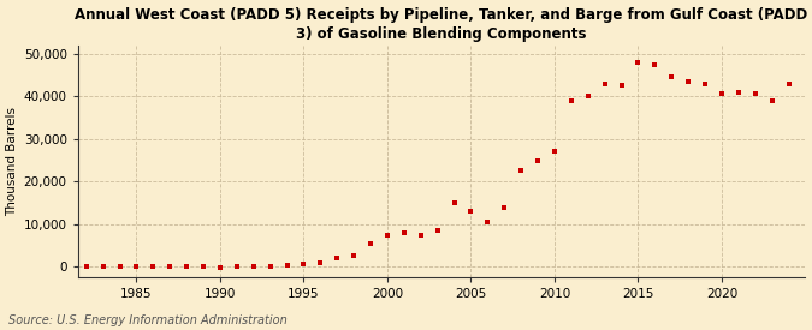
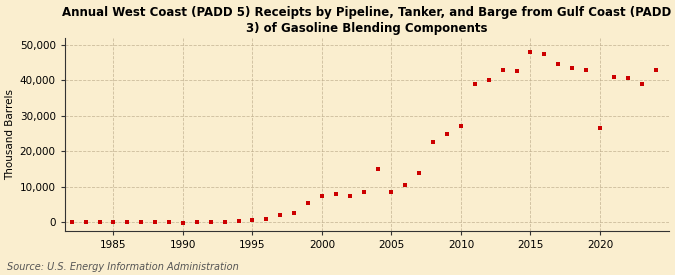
2005: 13,000 -> 8,500
2020: 40,500 -> 26,500
